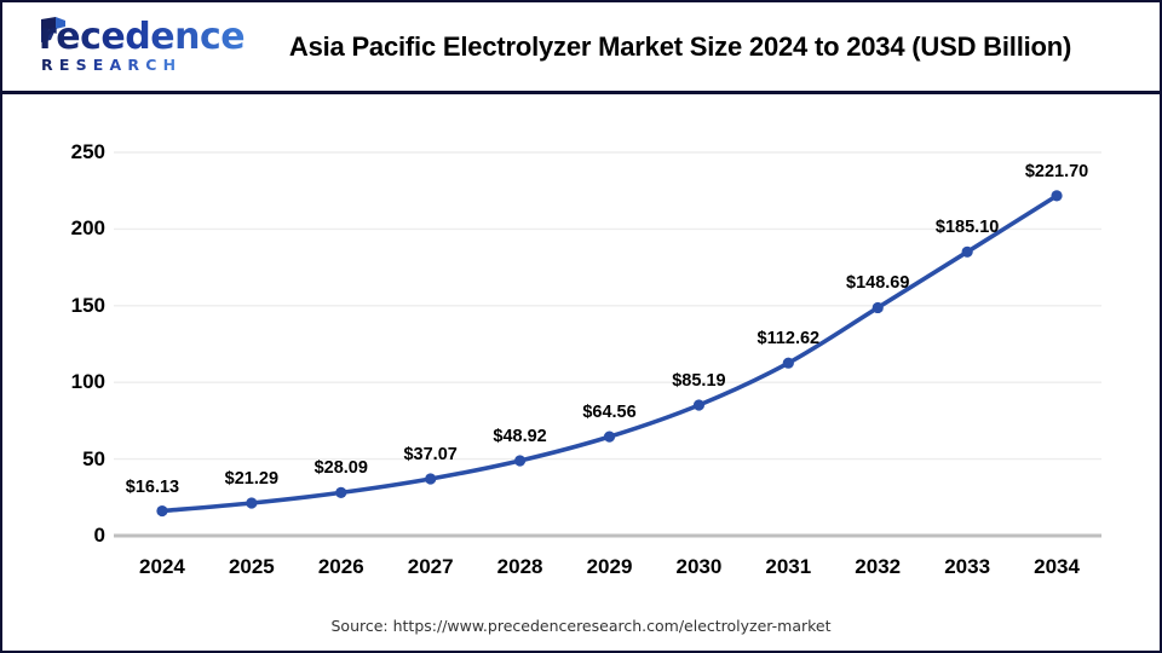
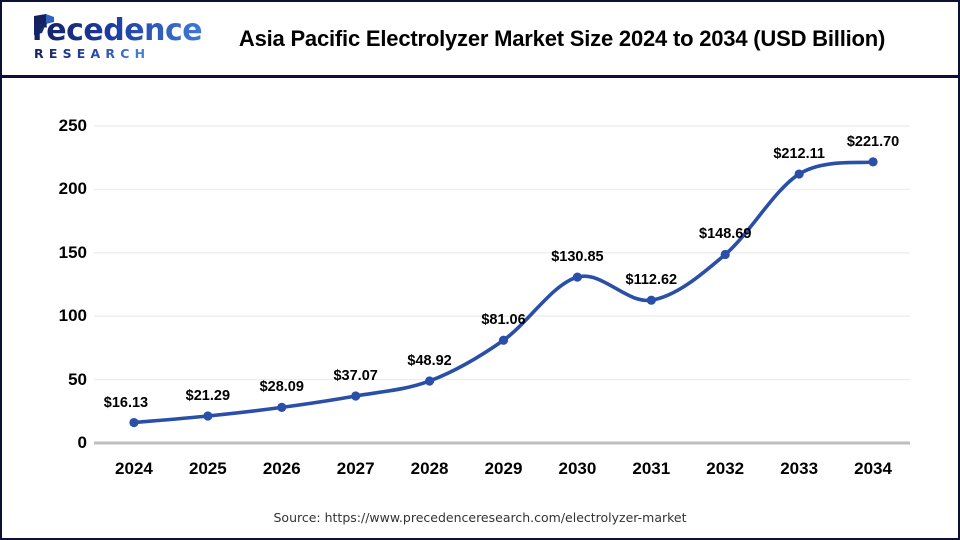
2029: $64.56 -> $81.06
2030: $85.19 -> $130.85
2033: $185.10 -> $212.11
